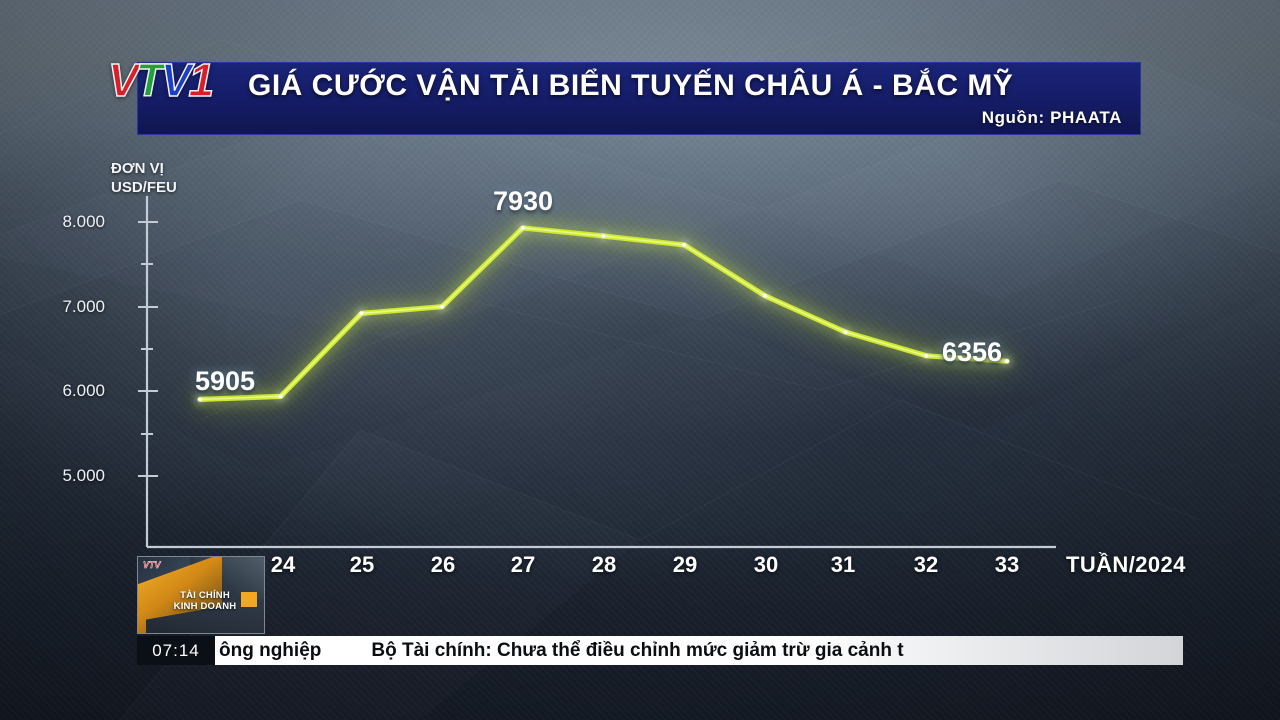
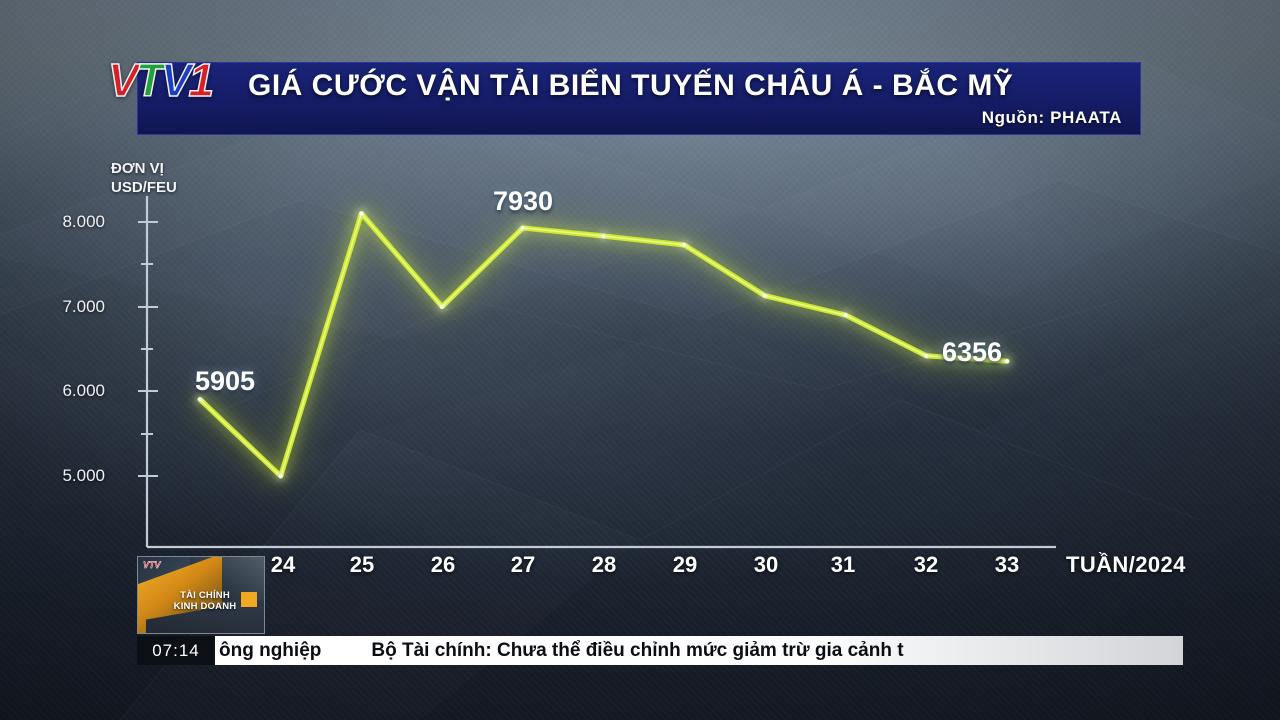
24: 5900 -> 5000
25: 6900 -> 8100
31: 6700 -> 6900
